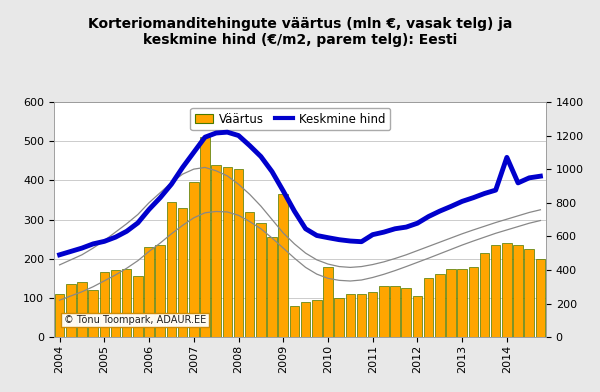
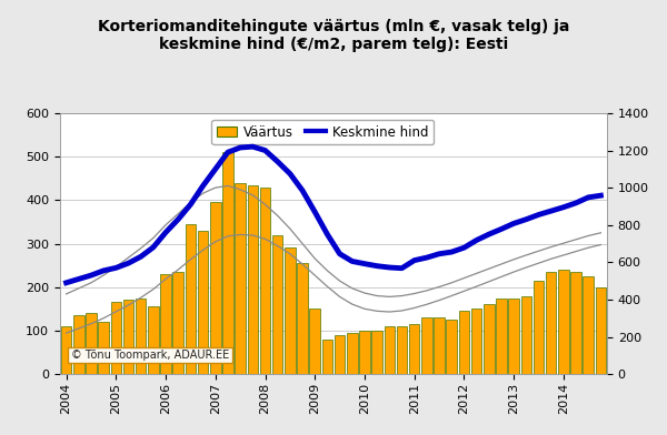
Väärtus/2009: 365 -> 150
Väärtus/2010: 180 -> 100
Väärtus/2012: 105 -> 145
Keskmine hind/2014: 1070 -> 900
